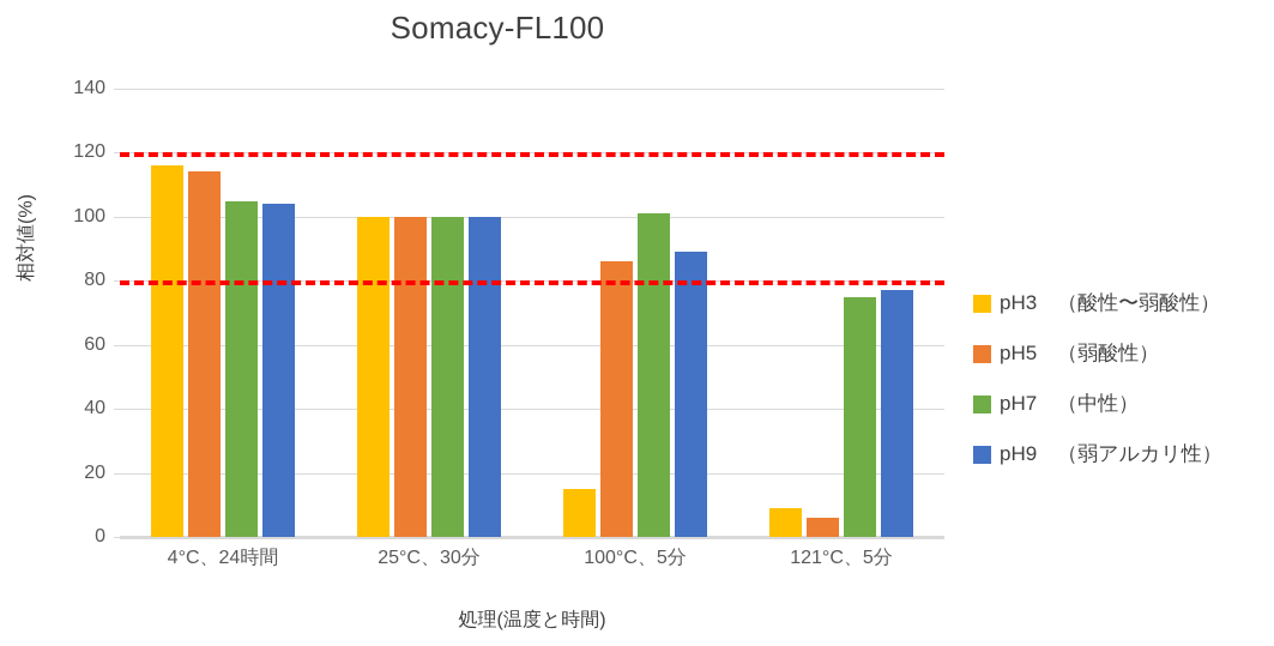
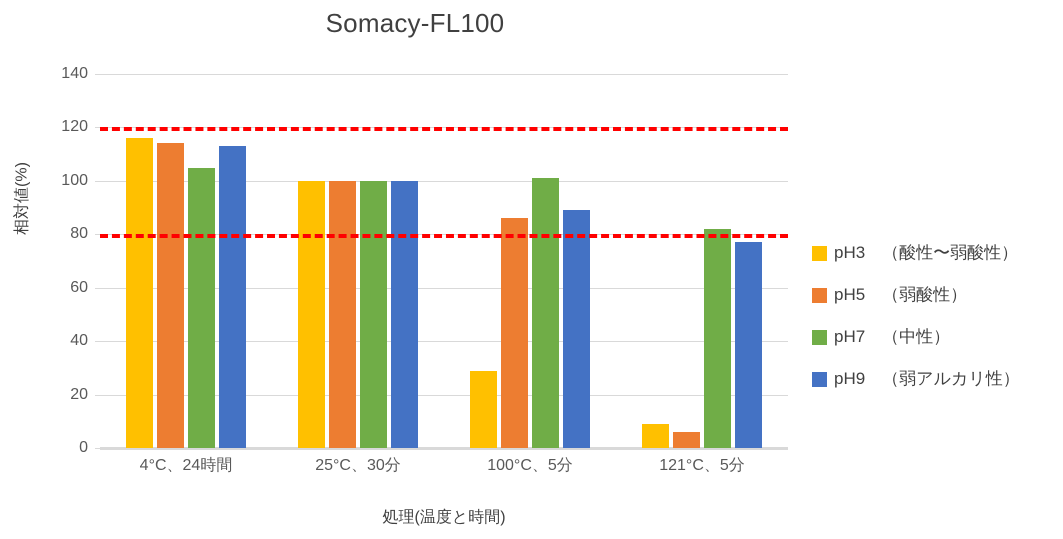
pH9 （弱アルカリ性）/4°C、24時間: 104 -> 113
pH3 （酸性〜弱酸性）/100°C、5分: 15 -> 29
pH7 （中性）/121°C、5分: 75 -> 82
